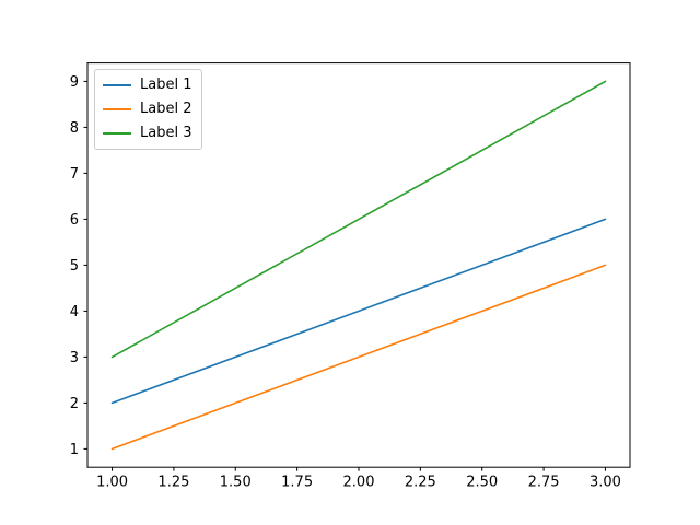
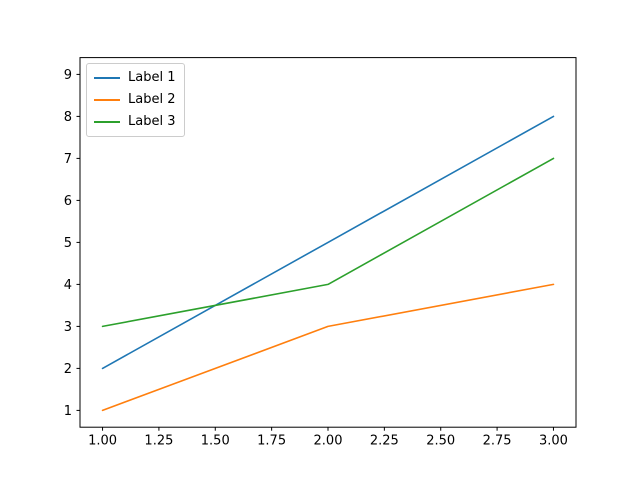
Label 1/2: 4 -> 5
Label 3/2: 6 -> 4
Label 1/3: 6 -> 8
Label 2/3: 5 -> 4
Label 3/3: 9 -> 7
